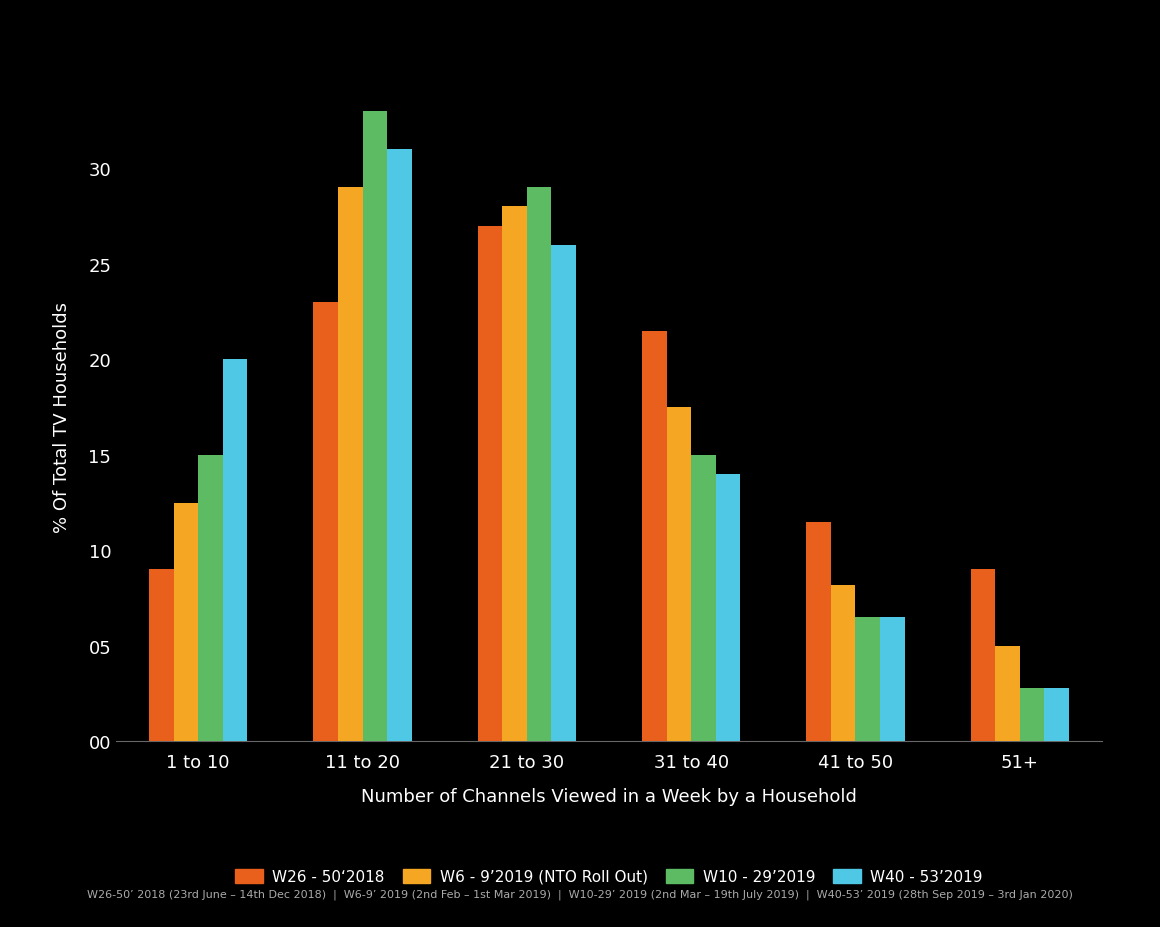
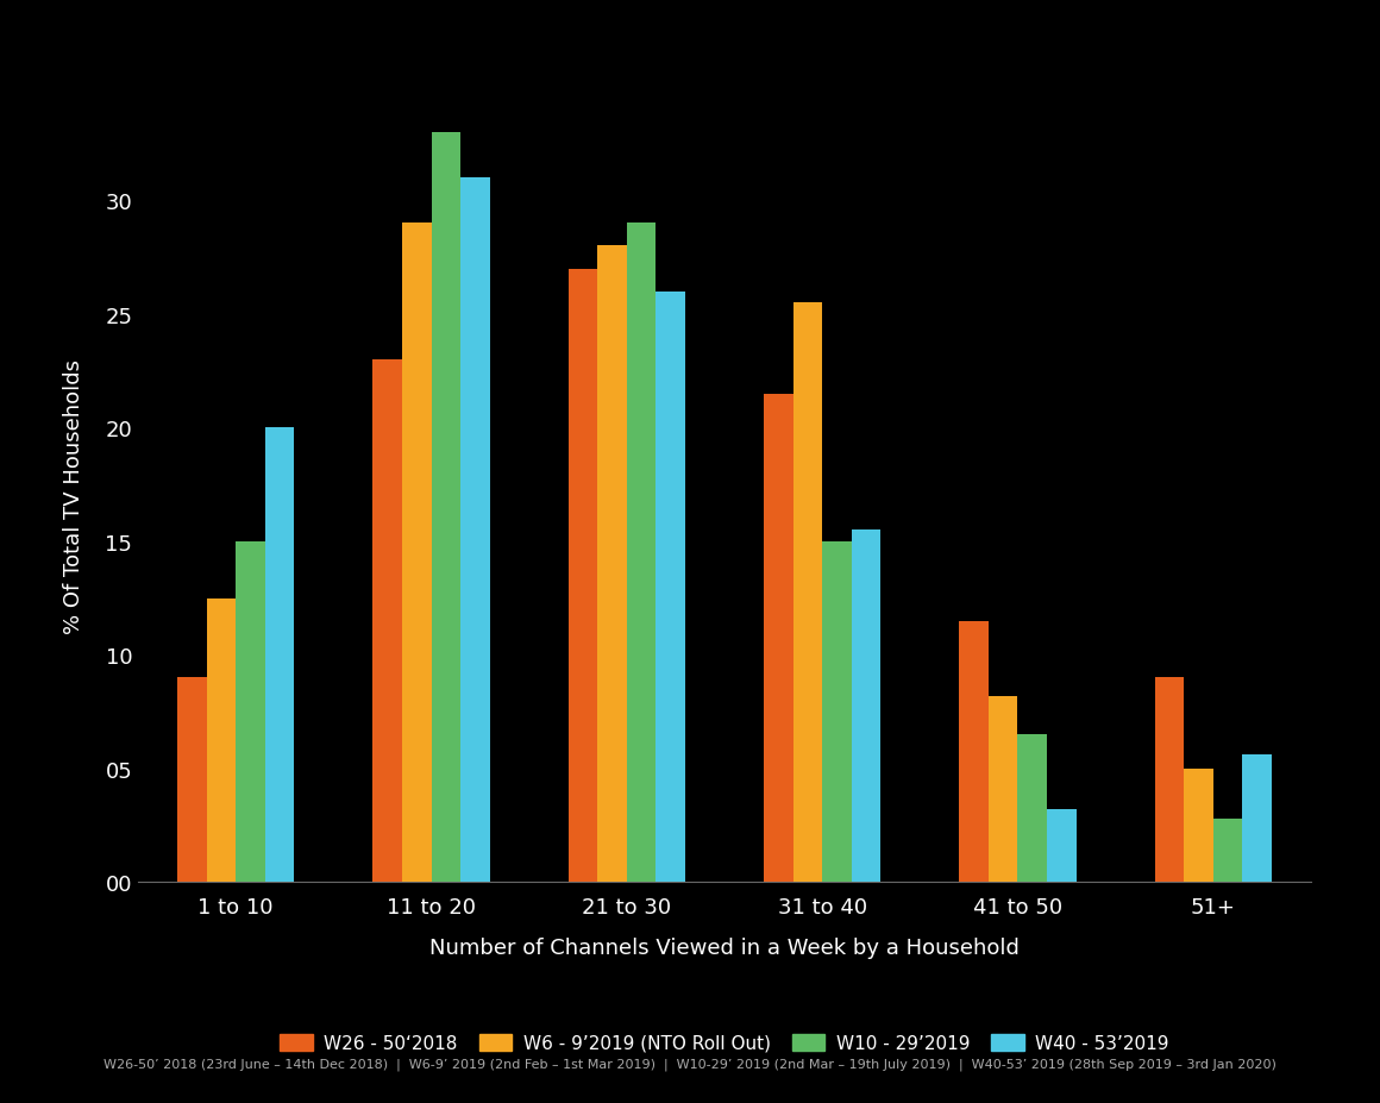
W6 - 9’2019 (NTO Roll Out)/31 to 40: 17.5 -> 25.5
W40 - 53’2019/31 to 40: 14.0 -> 15.5
W40 - 53’2019/41 to 50: 6.5 -> 3.2
W40 - 53’2019/51+: 2.8 -> 5.6
